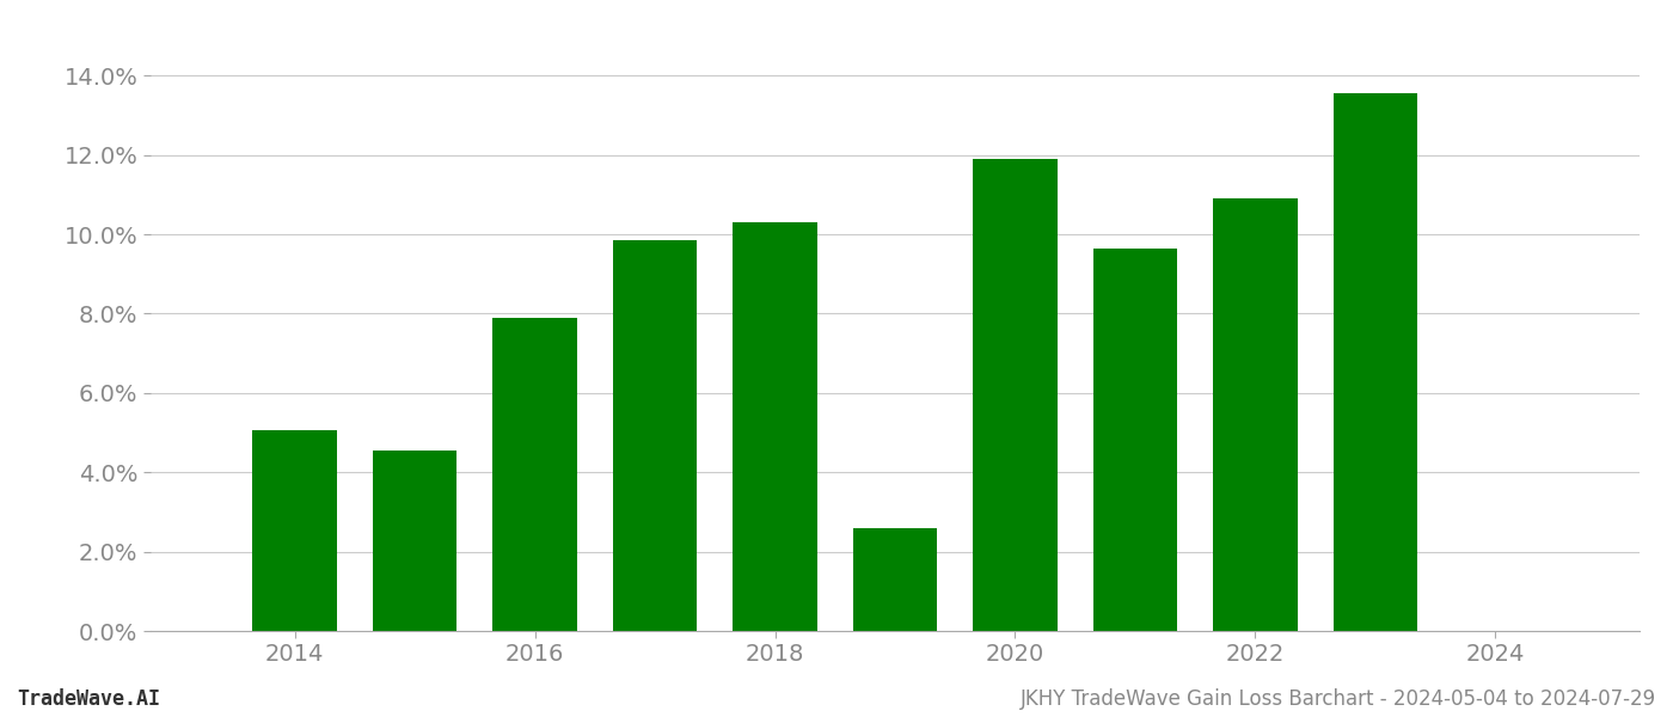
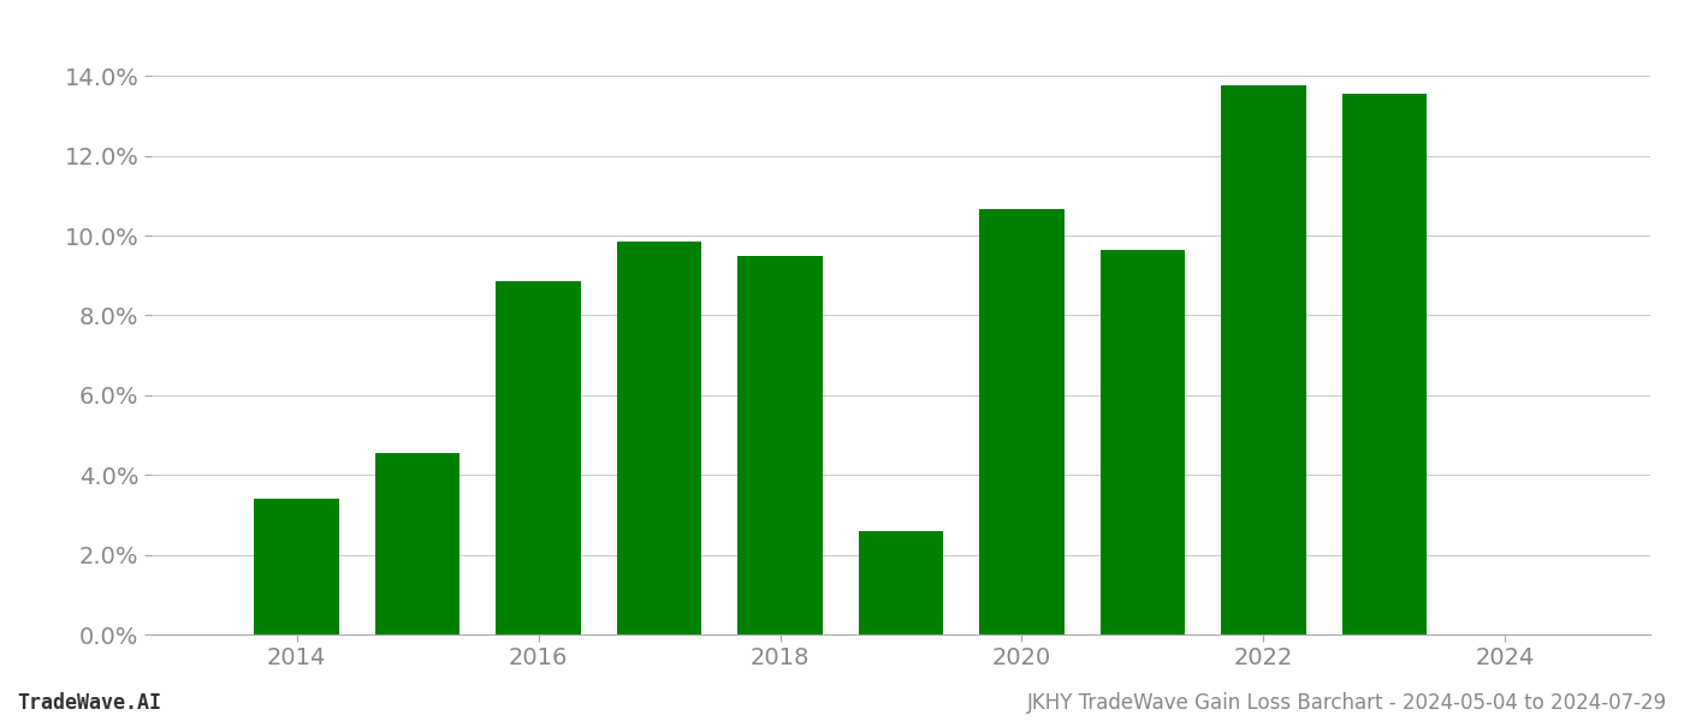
2014: 5.05% -> 3.40%
2016: 7.90% -> 8.85%
2018: 10.30% -> 9.50%
2020: 11.90% -> 10.65%
2022: 10.90% -> 13.75%
